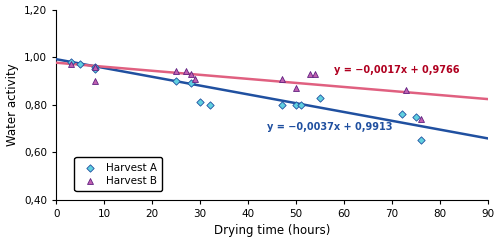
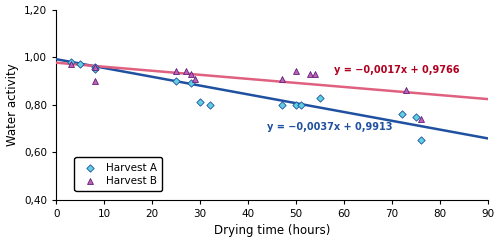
Harvest B/50: 0,87 -> 0,94
